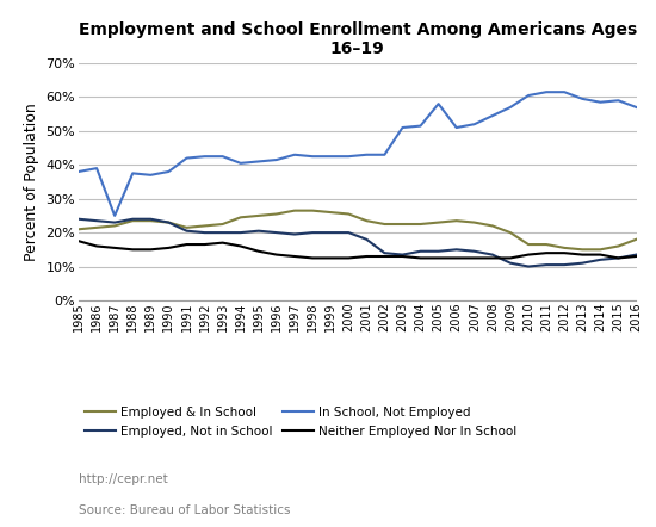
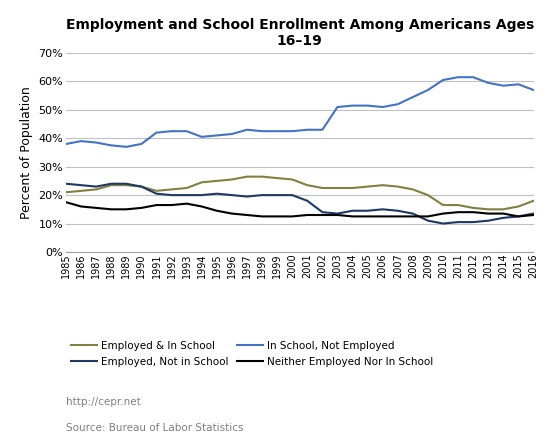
In School, Not Employed/1987: 25.0% -> 38.5%
In School, Not Employed/2005: 58.0% -> 51.5%
